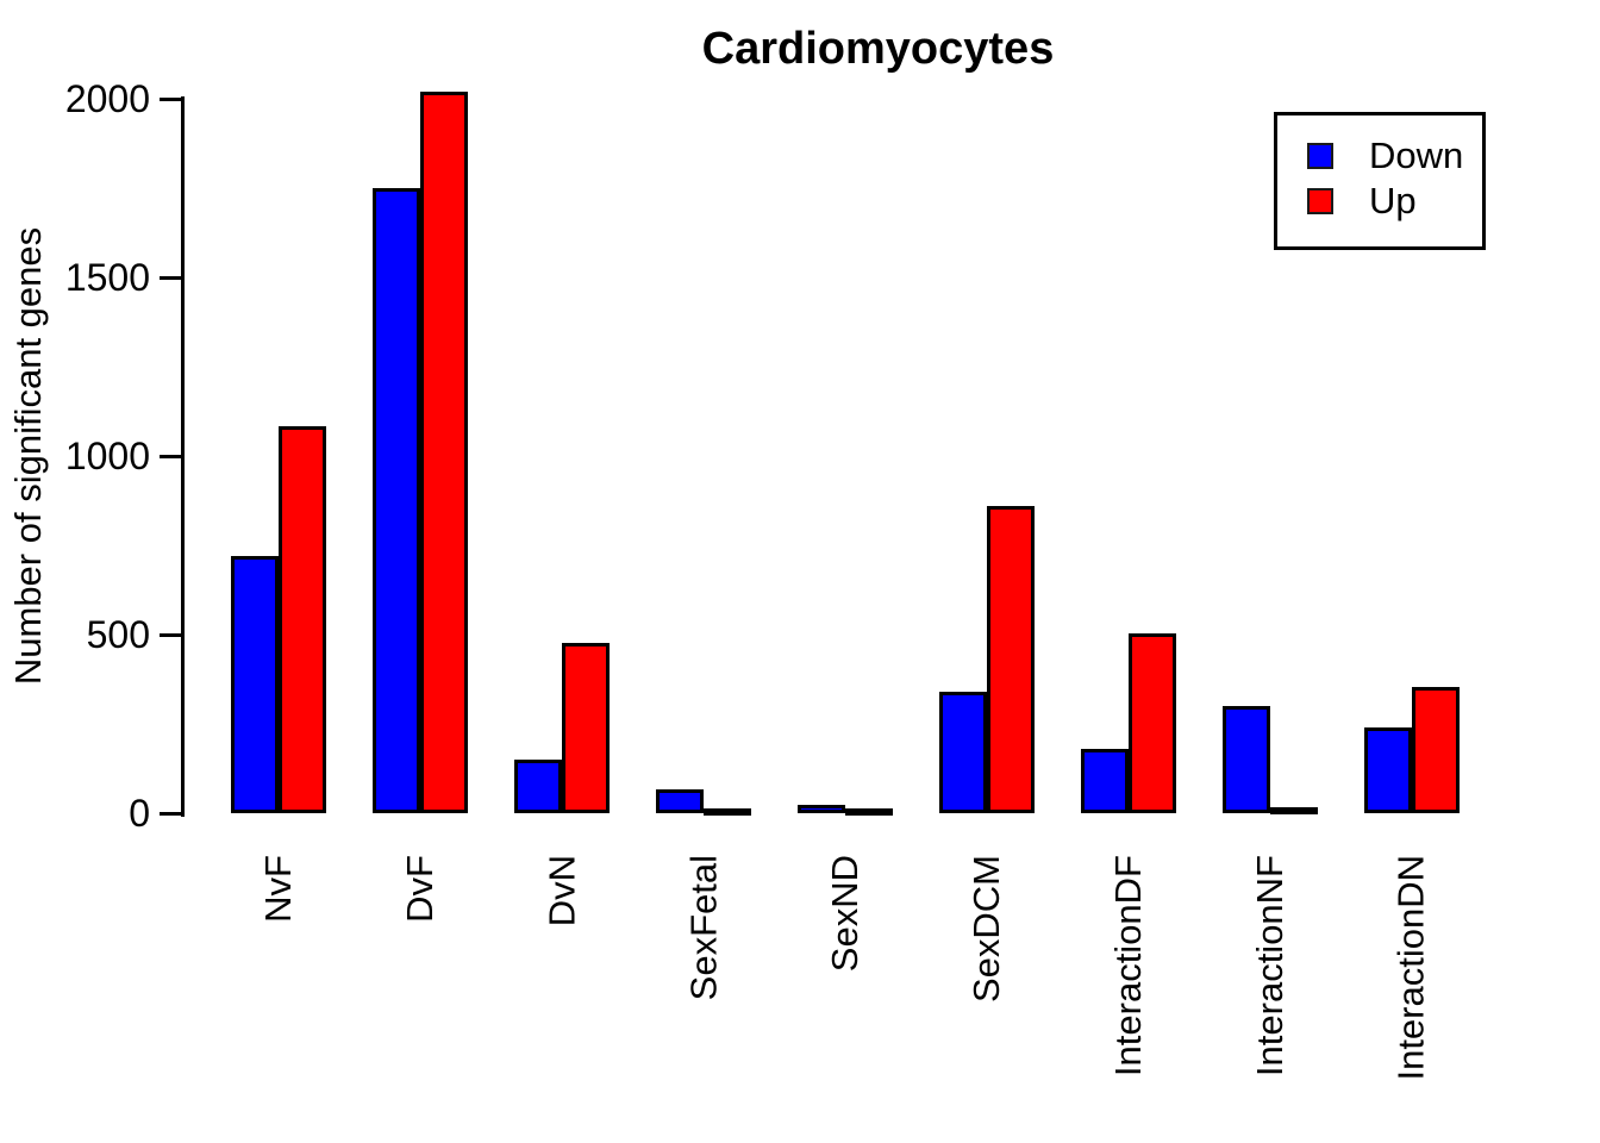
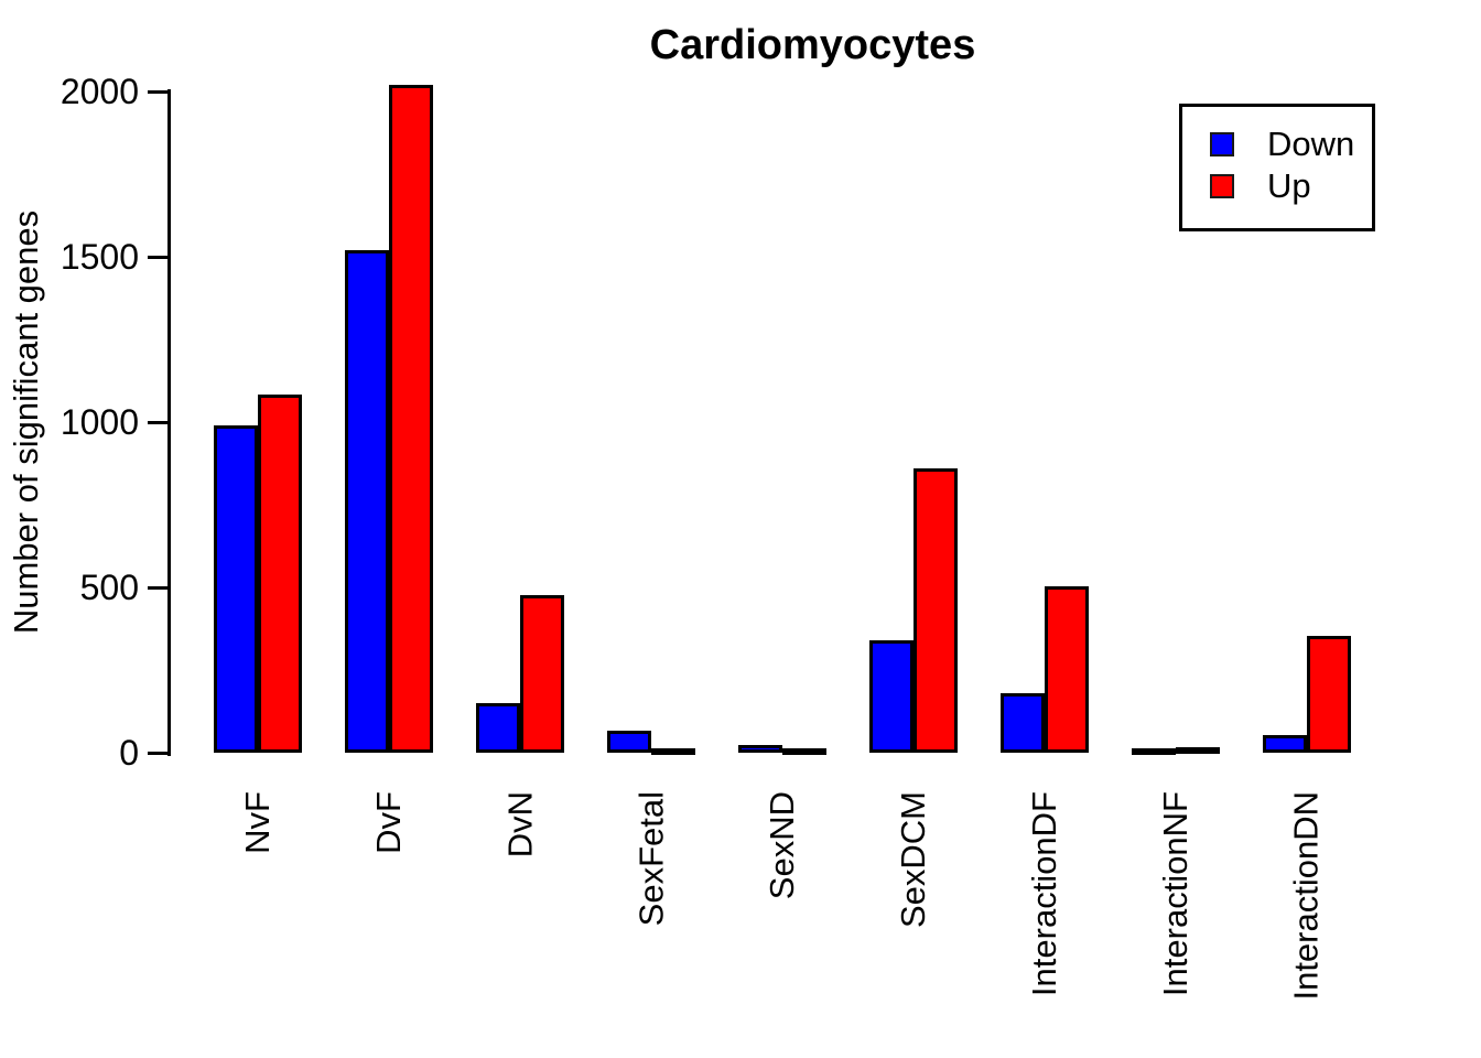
Down/NvF: 720 -> 990
Down/DvF: 1750 -> 1520
Down/InteractionNF: 300 -> 10
Down/InteractionDN: 240 -> 50
